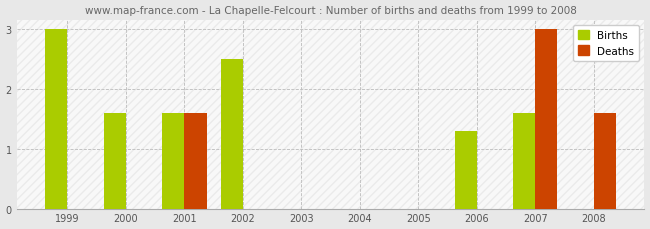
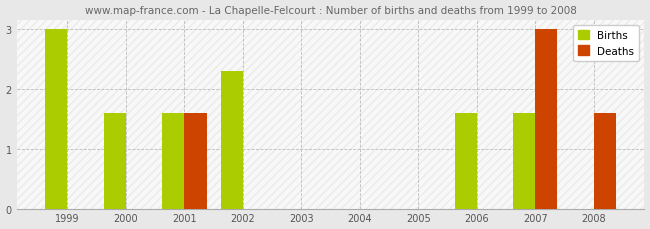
Births/2002: 2.5 -> 2.3
Births/2006: 1.3 -> 1.6
